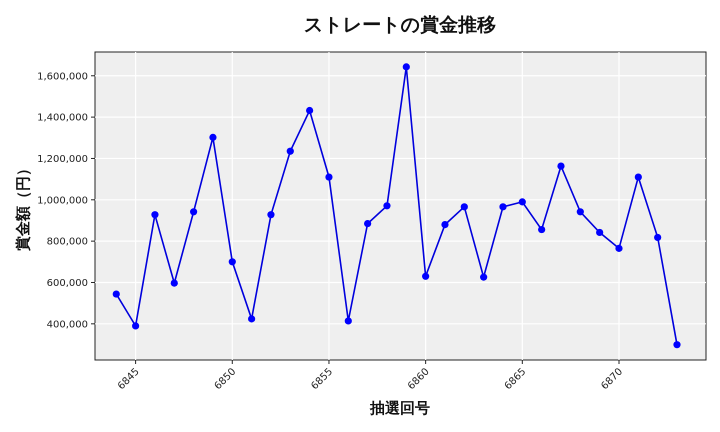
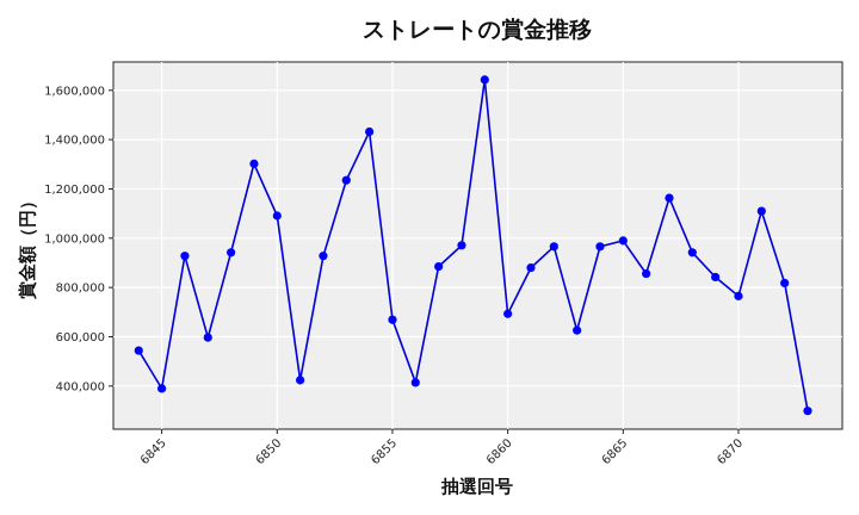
6850: 700000 -> 1090000
6855: 1110000 -> 670000
6860: 630000 -> 690000
